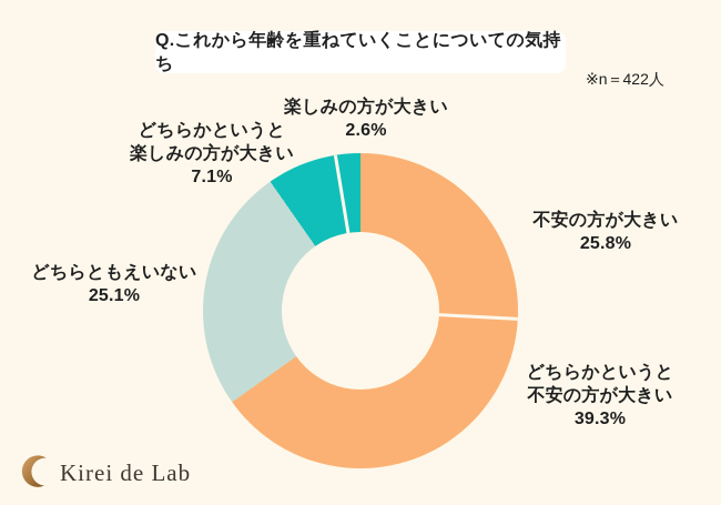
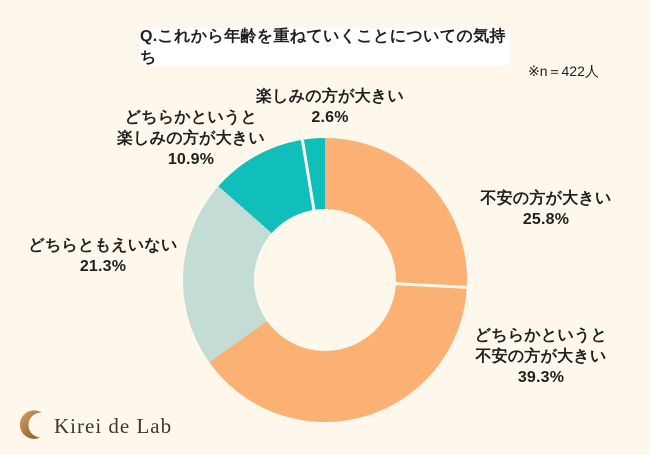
どちらともえいない: 25.1% -> 21.3%
どちらかというと楽しみの方が大きい: 7.1% -> 10.9%
